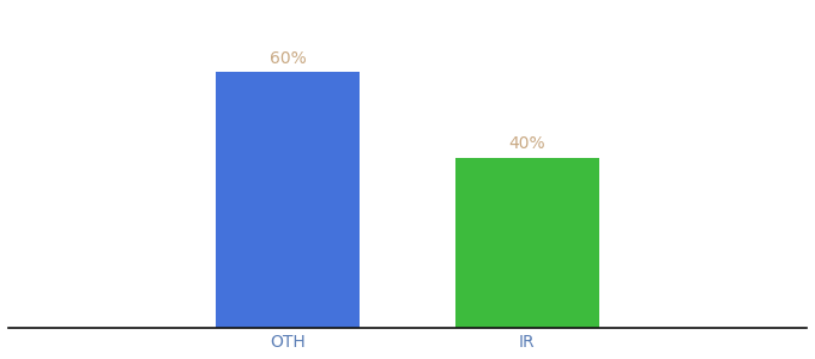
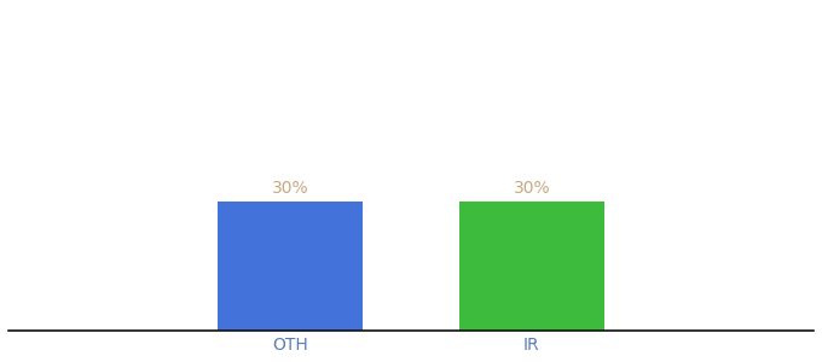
OTH: 60% -> 30%
IR: 40% -> 30%
